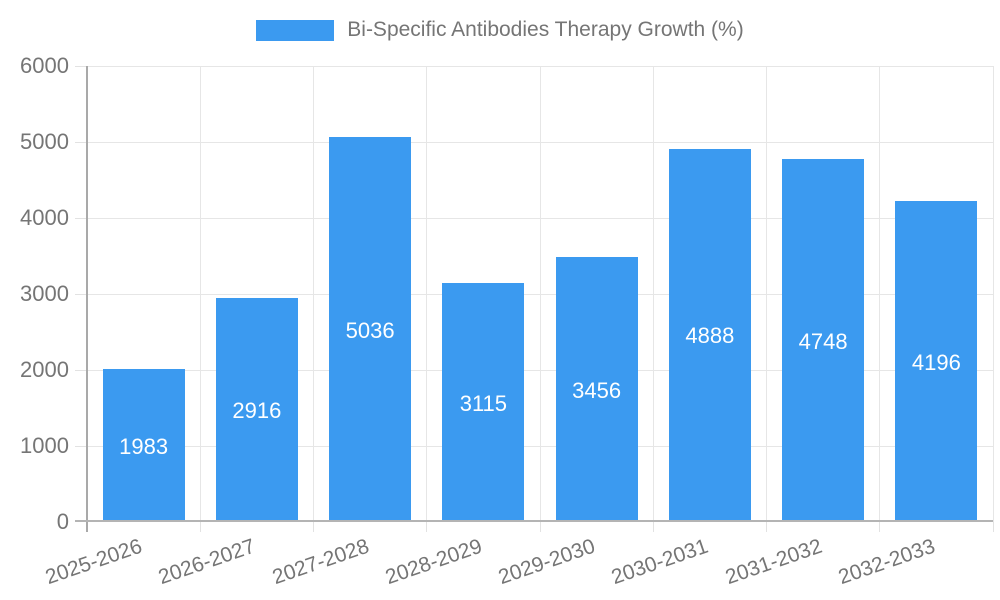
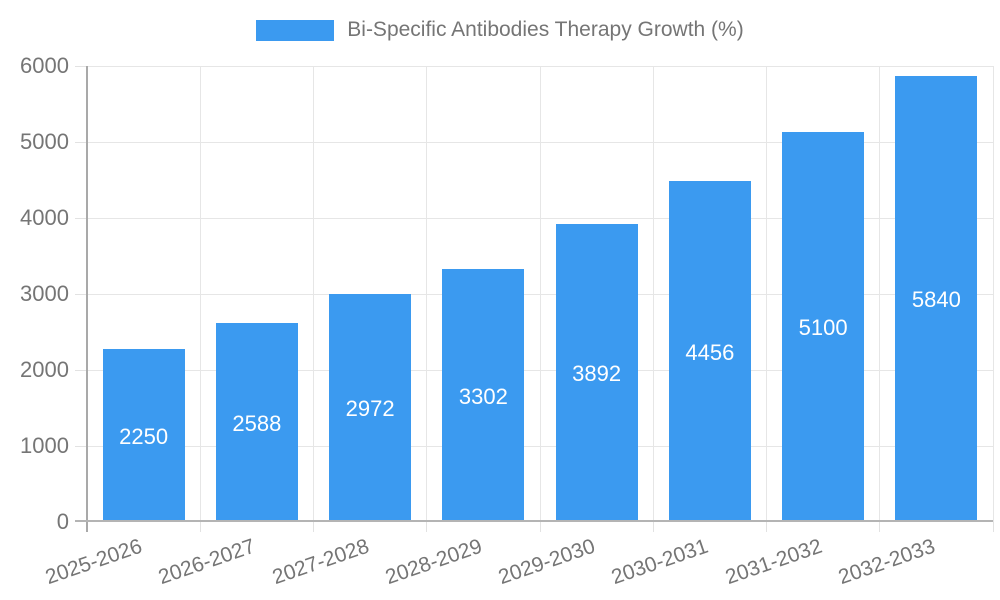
2025-2026: 1983 -> 2250
2026-2027: 2916 -> 2588
2027-2028: 5036 -> 2972
2028-2029: 3115 -> 3302
2029-2030: 3456 -> 3892
2030-2031: 4888 -> 4456
2031-2032: 4748 -> 5100
2032-2033: 4196 -> 5840
